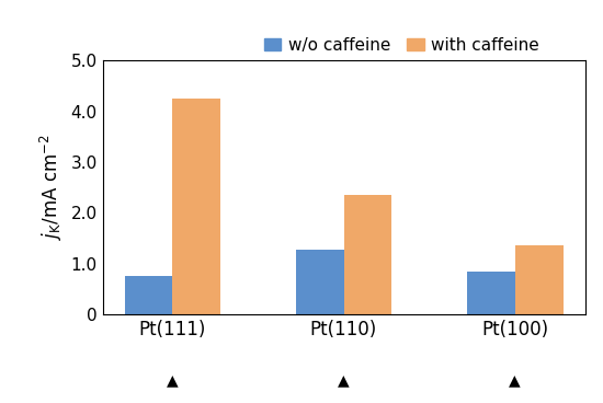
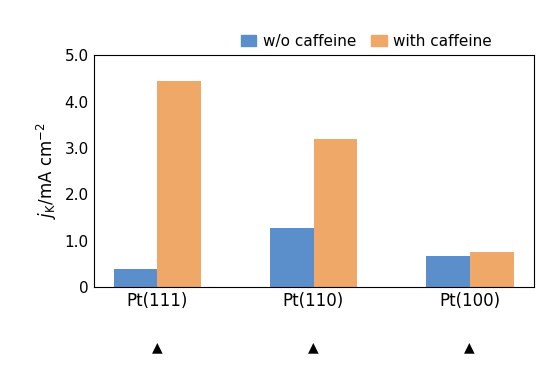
w/o caffeine/Pt(111): 0.75 -> 0.38
with caffeine/Pt(111): 4.25 -> 4.45
with caffeine/Pt(110): 2.35 -> 3.20
w/o caffeine/Pt(100): 0.85 -> 0.67
with caffeine/Pt(100): 1.35 -> 0.76
